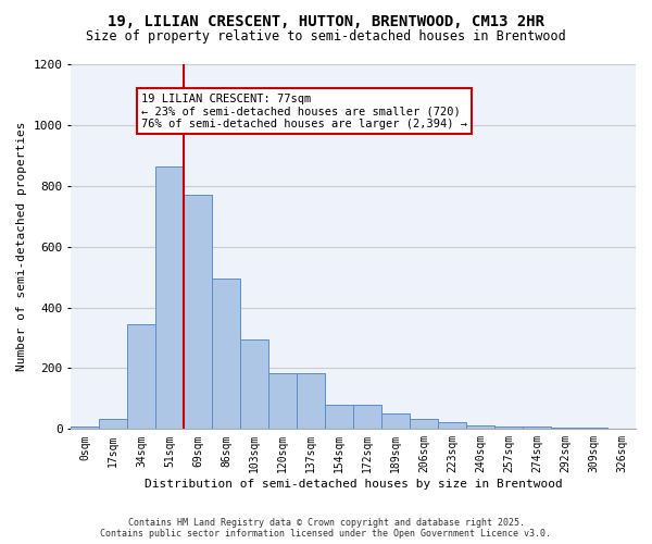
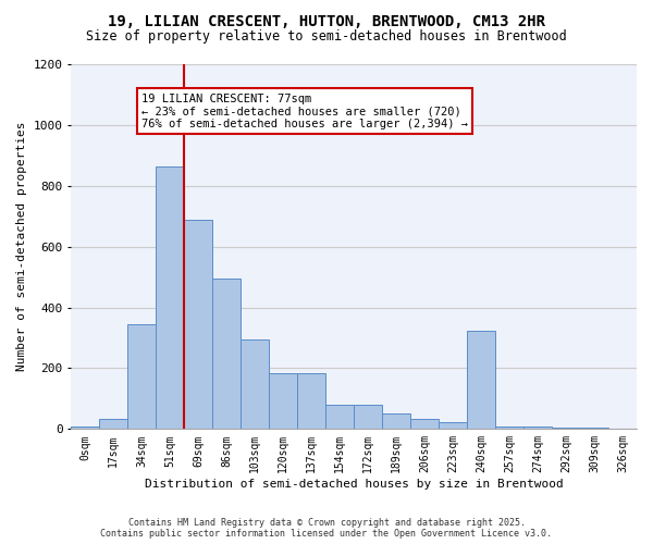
69sqm: 770 -> 690
240sqm: 12 -> 325
